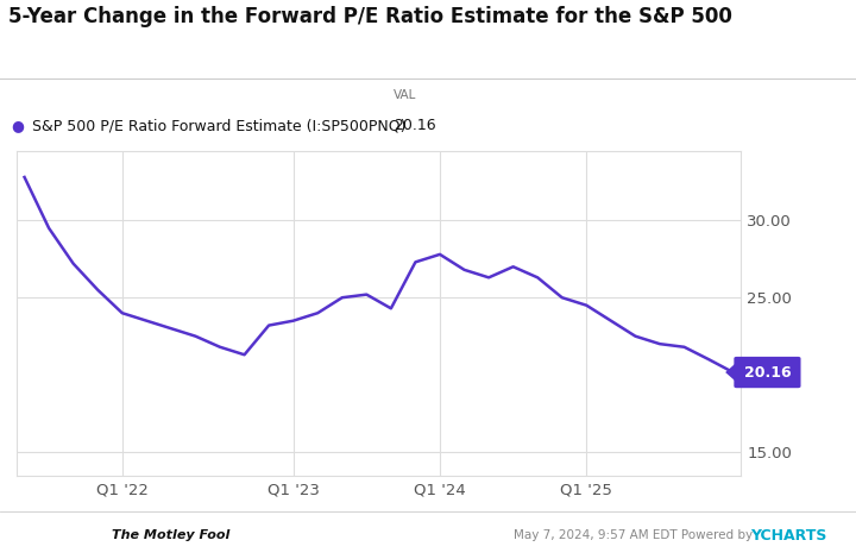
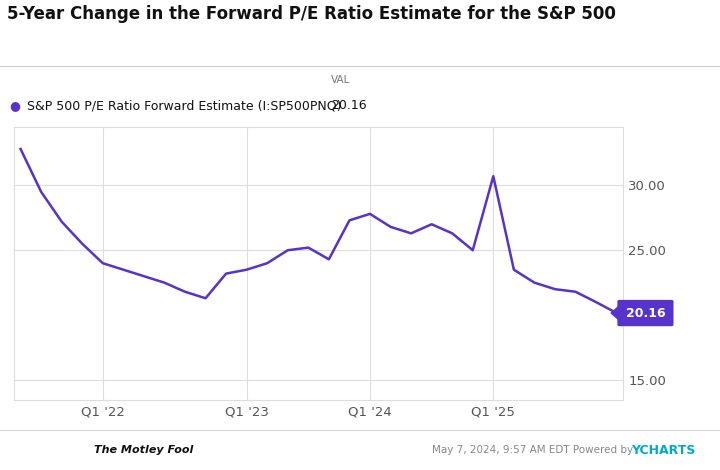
Q1 '25: 24.5 -> 30.7
